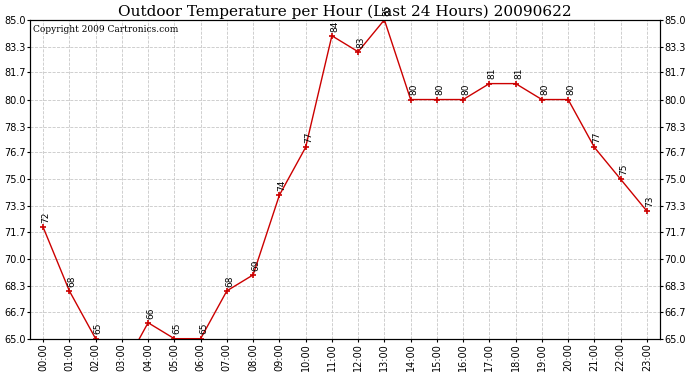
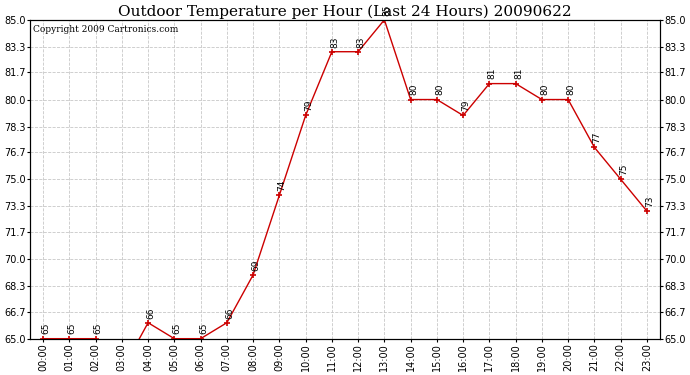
00:00: 72 -> 65
01:00: 68 -> 65
07:00: 68 -> 66
10:00: 77 -> 79
11:00: 84 -> 83
16:00: 80 -> 79
